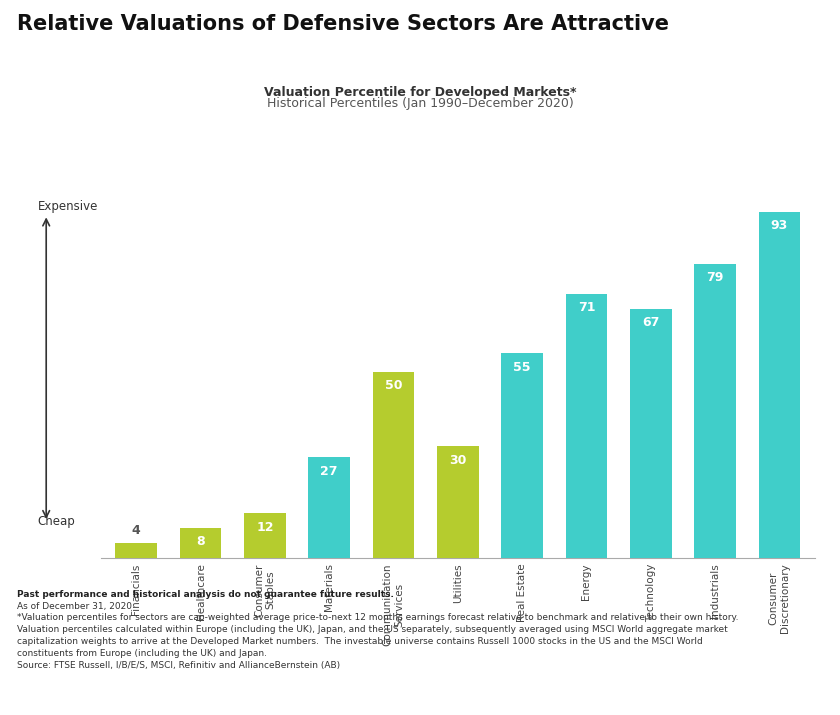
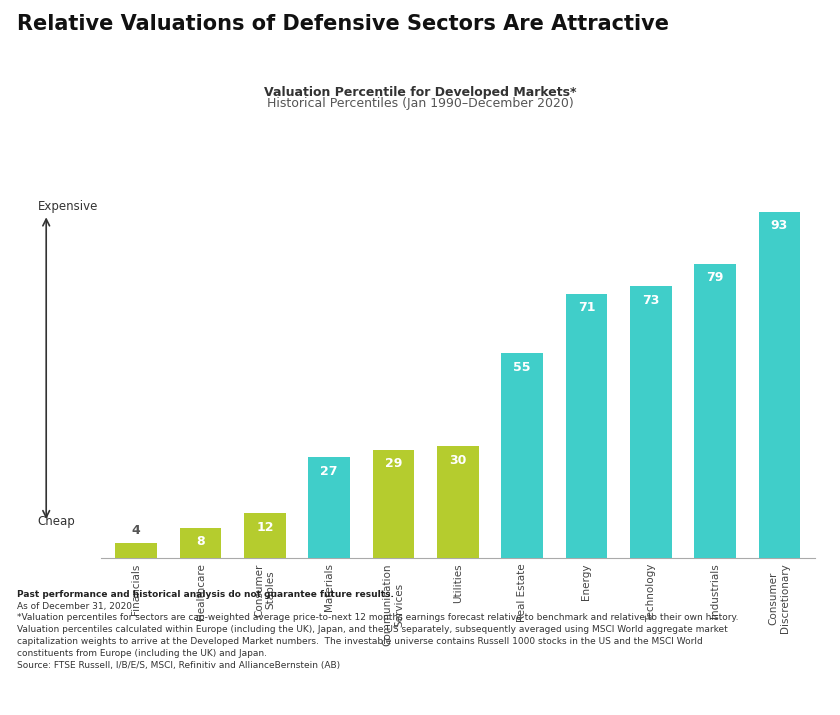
Communication Services: 50 -> 29
Technology: 67 -> 73
